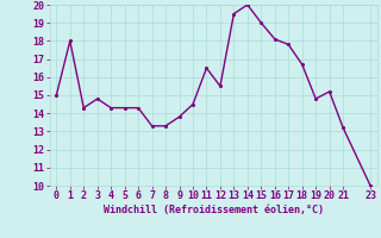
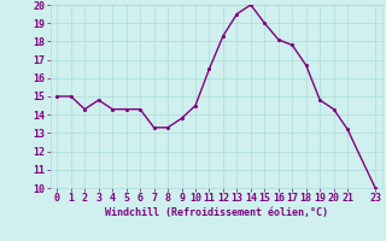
1: 18.0 -> 15.0
12: 15.5 -> 18.3
20: 15.2 -> 14.3
